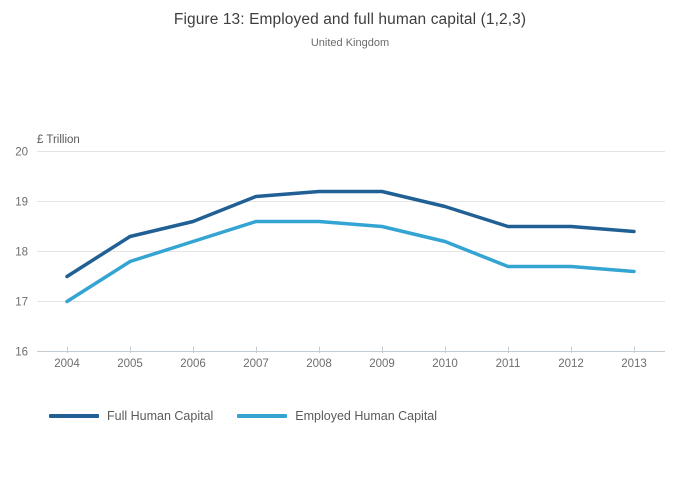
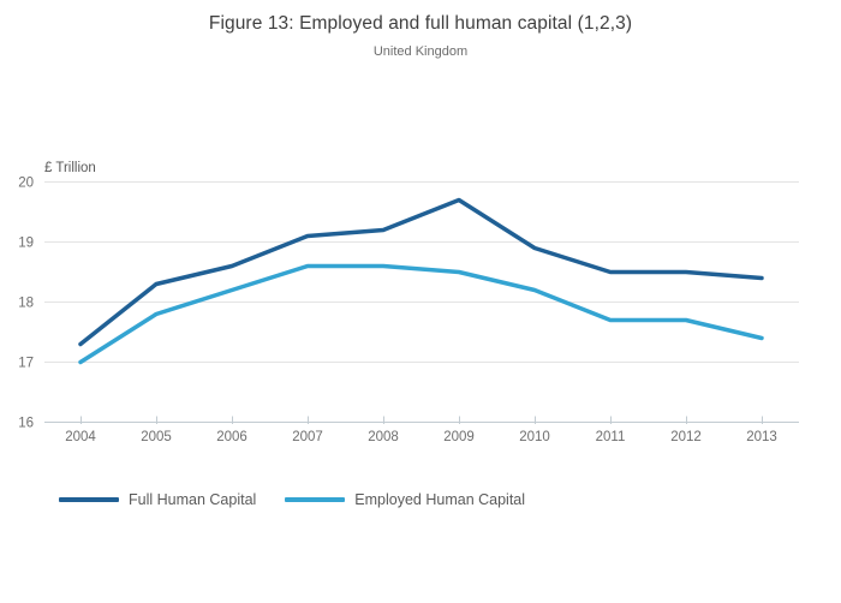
Full Human Capital/2004: 17.5 -> 17.3
Full Human Capital/2009: 19.2 -> 19.7
Employed Human Capital/2013: 17.6 -> 17.4
